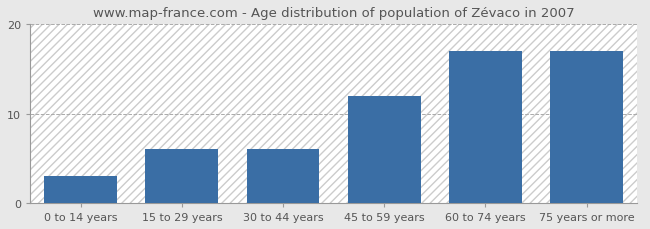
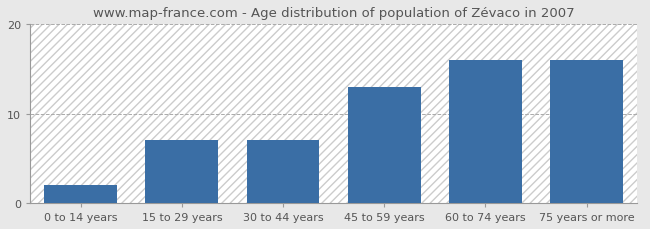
0 to 14 years: 3 -> 2
15 to 29 years: 6 -> 7
30 to 44 years: 6 -> 7
45 to 59 years: 12 -> 13
60 to 74 years: 17 -> 16
75 years or more: 17 -> 16
